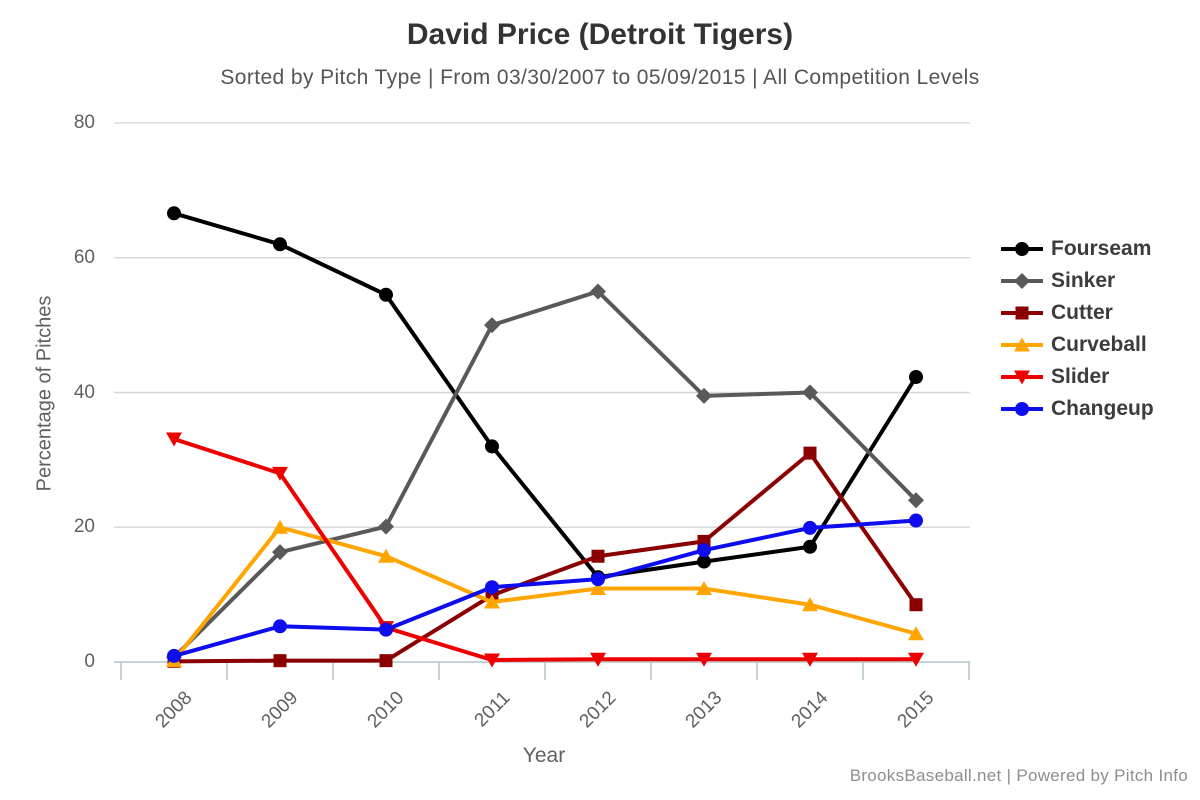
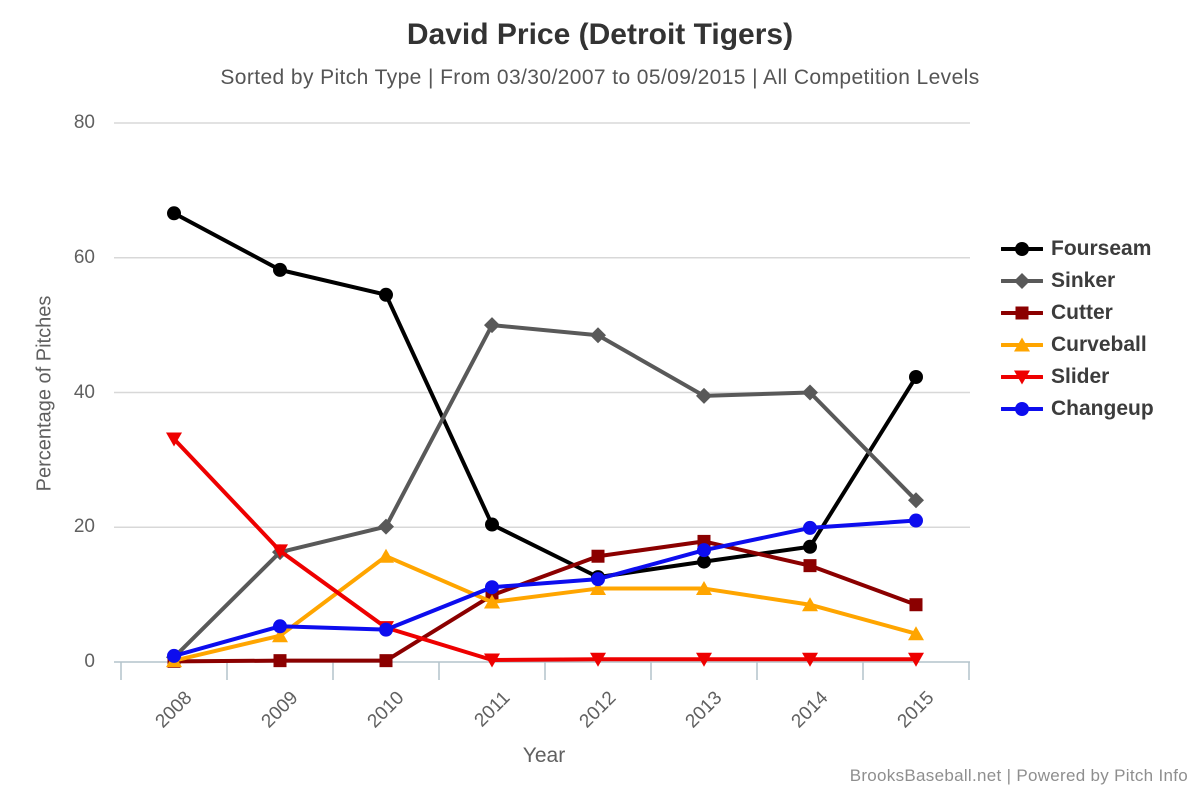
Fourseam/2009: 62 -> 58
Curveball/2009: 20 -> 4
Slider/2009: 28 -> 16
Fourseam/2011: 32 -> 20
Sinker/2012: 55 -> 48
Cutter/2014: 31 -> 14
